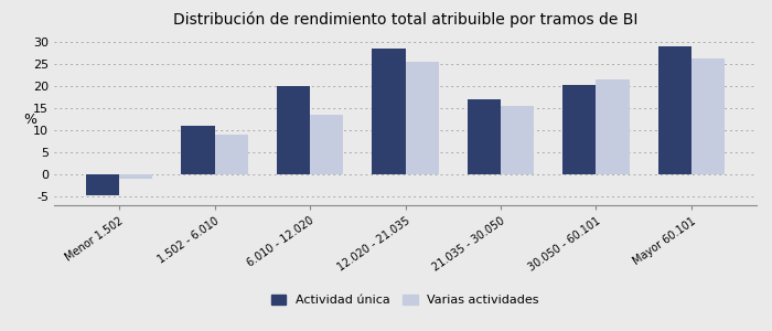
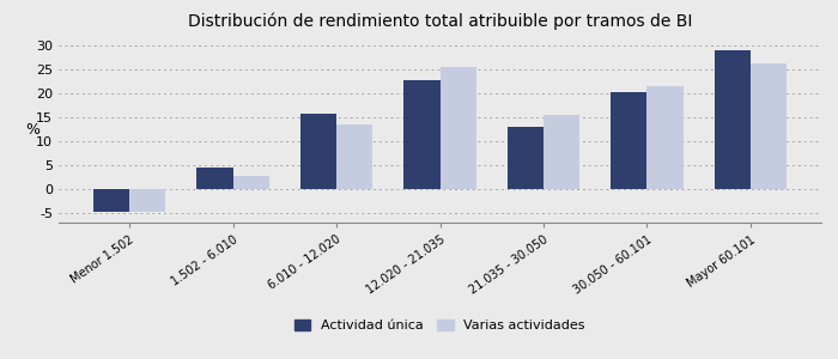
Varias actividades/Menor 1.502: -1.0 -> -4.8
Actividad única/1.502 - 6.010: 11.0 -> 4.4
Varias actividades/1.502 - 6.010: 9.0 -> 2.7
Actividad única/6.010 - 12.020: 20.0 -> 15.8
Actividad única/12.020 - 21.035: 28.5 -> 22.8
Actividad única/21.035 - 30.050: 17.0 -> 12.9
